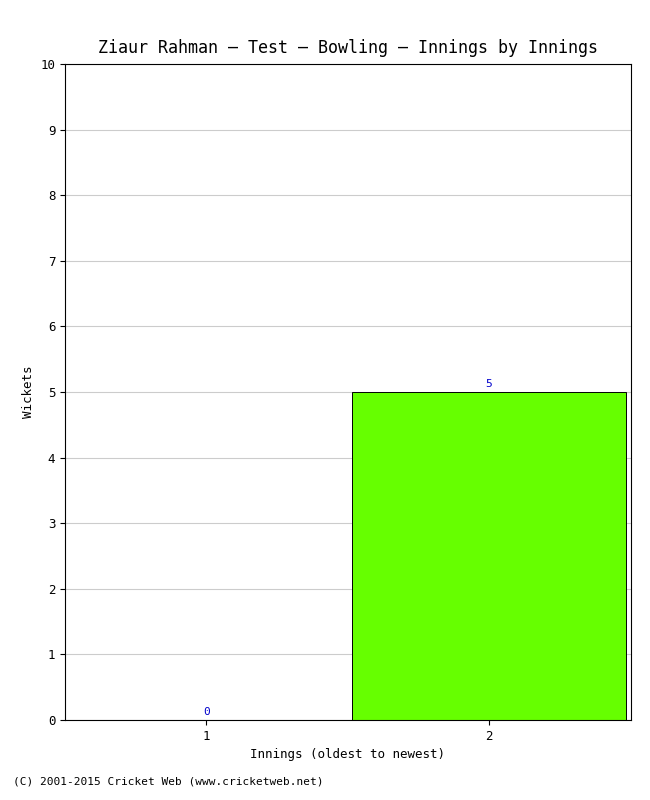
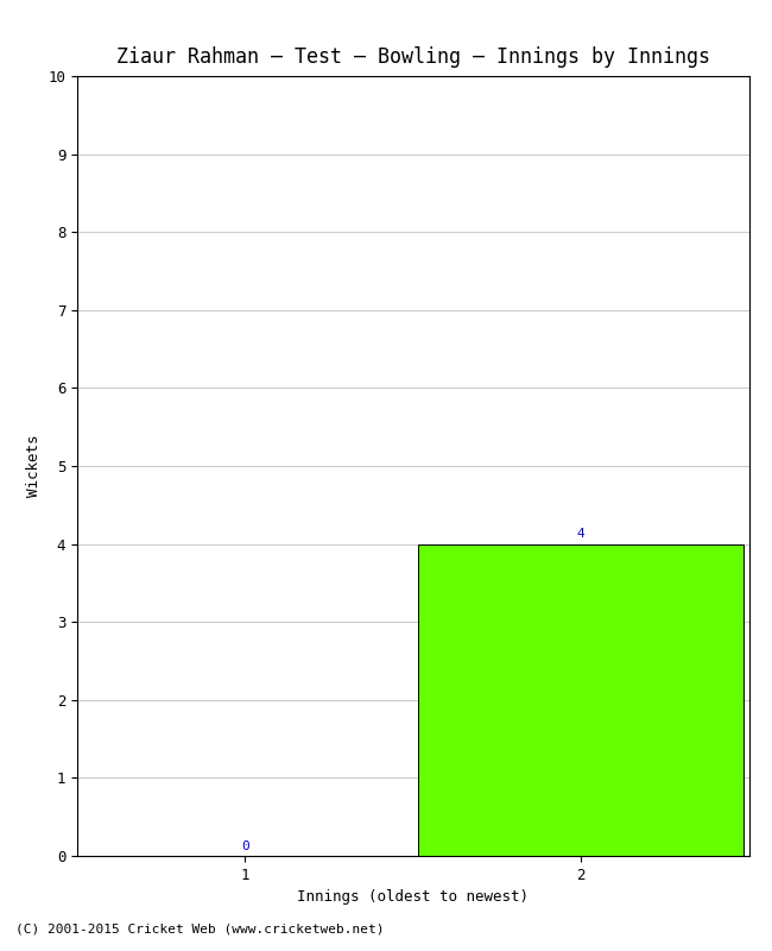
2: 5 -> 4
